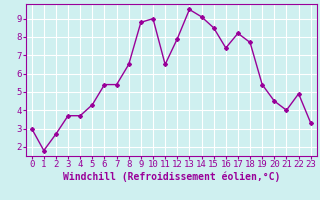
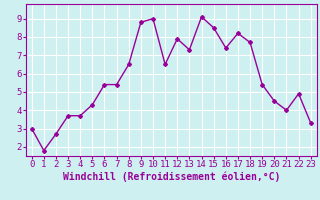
13: 9.5 -> 7.3
